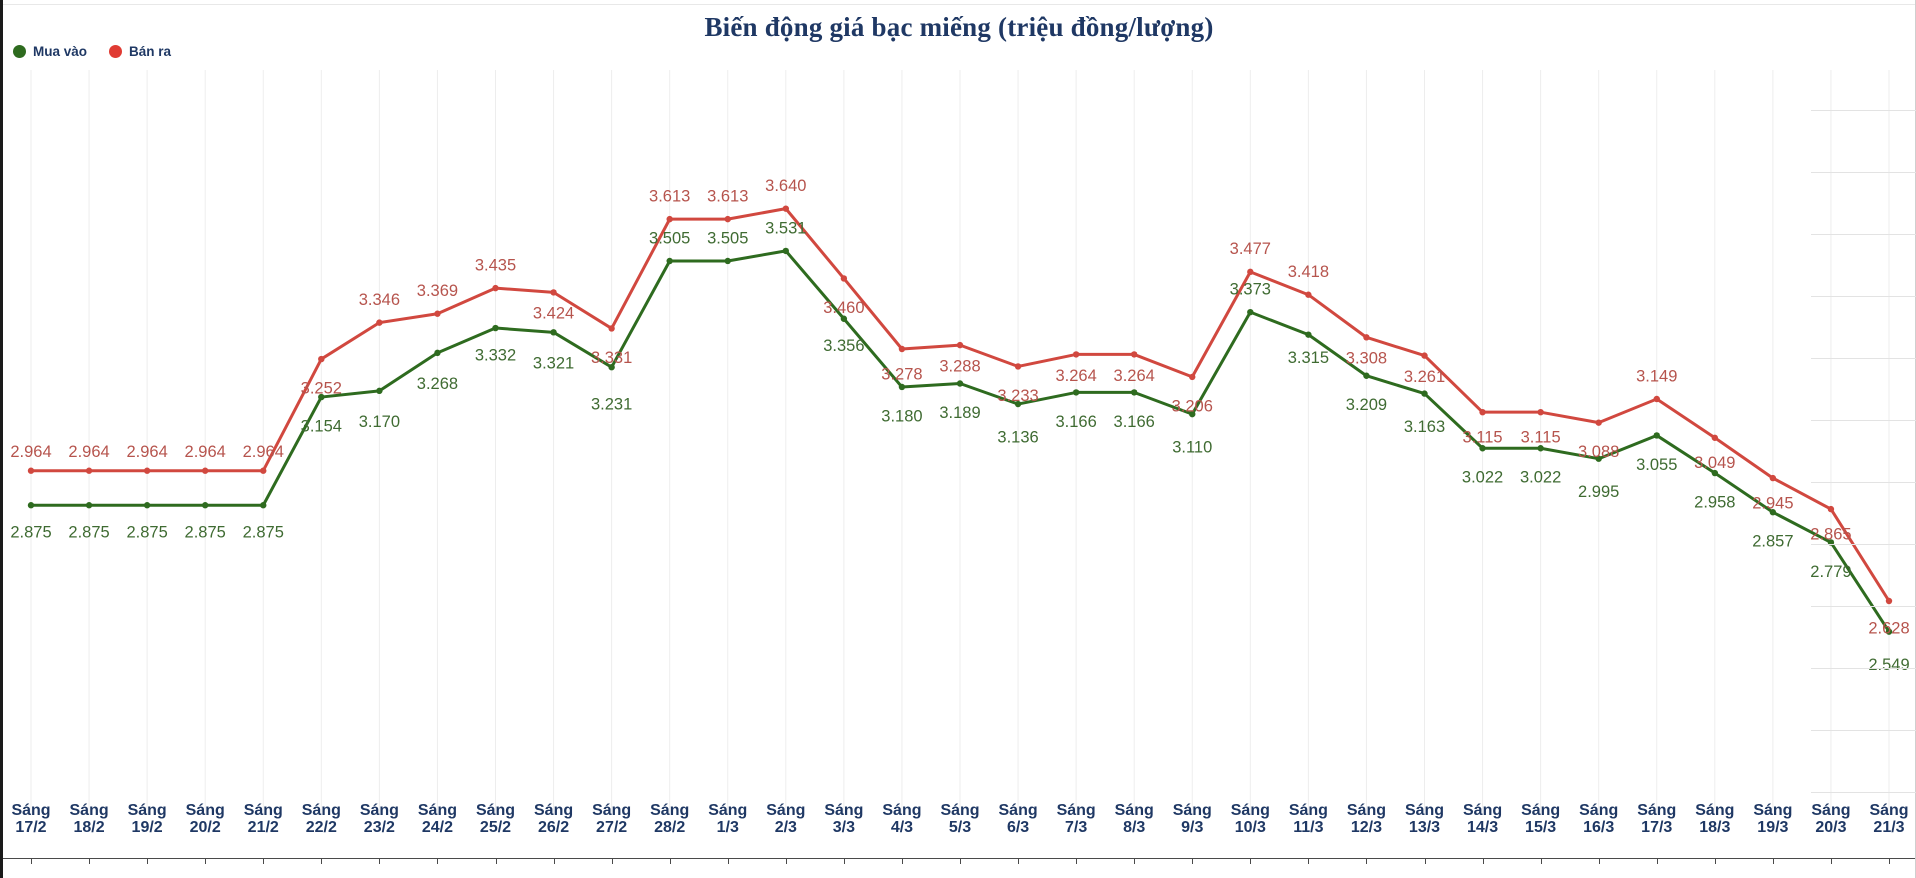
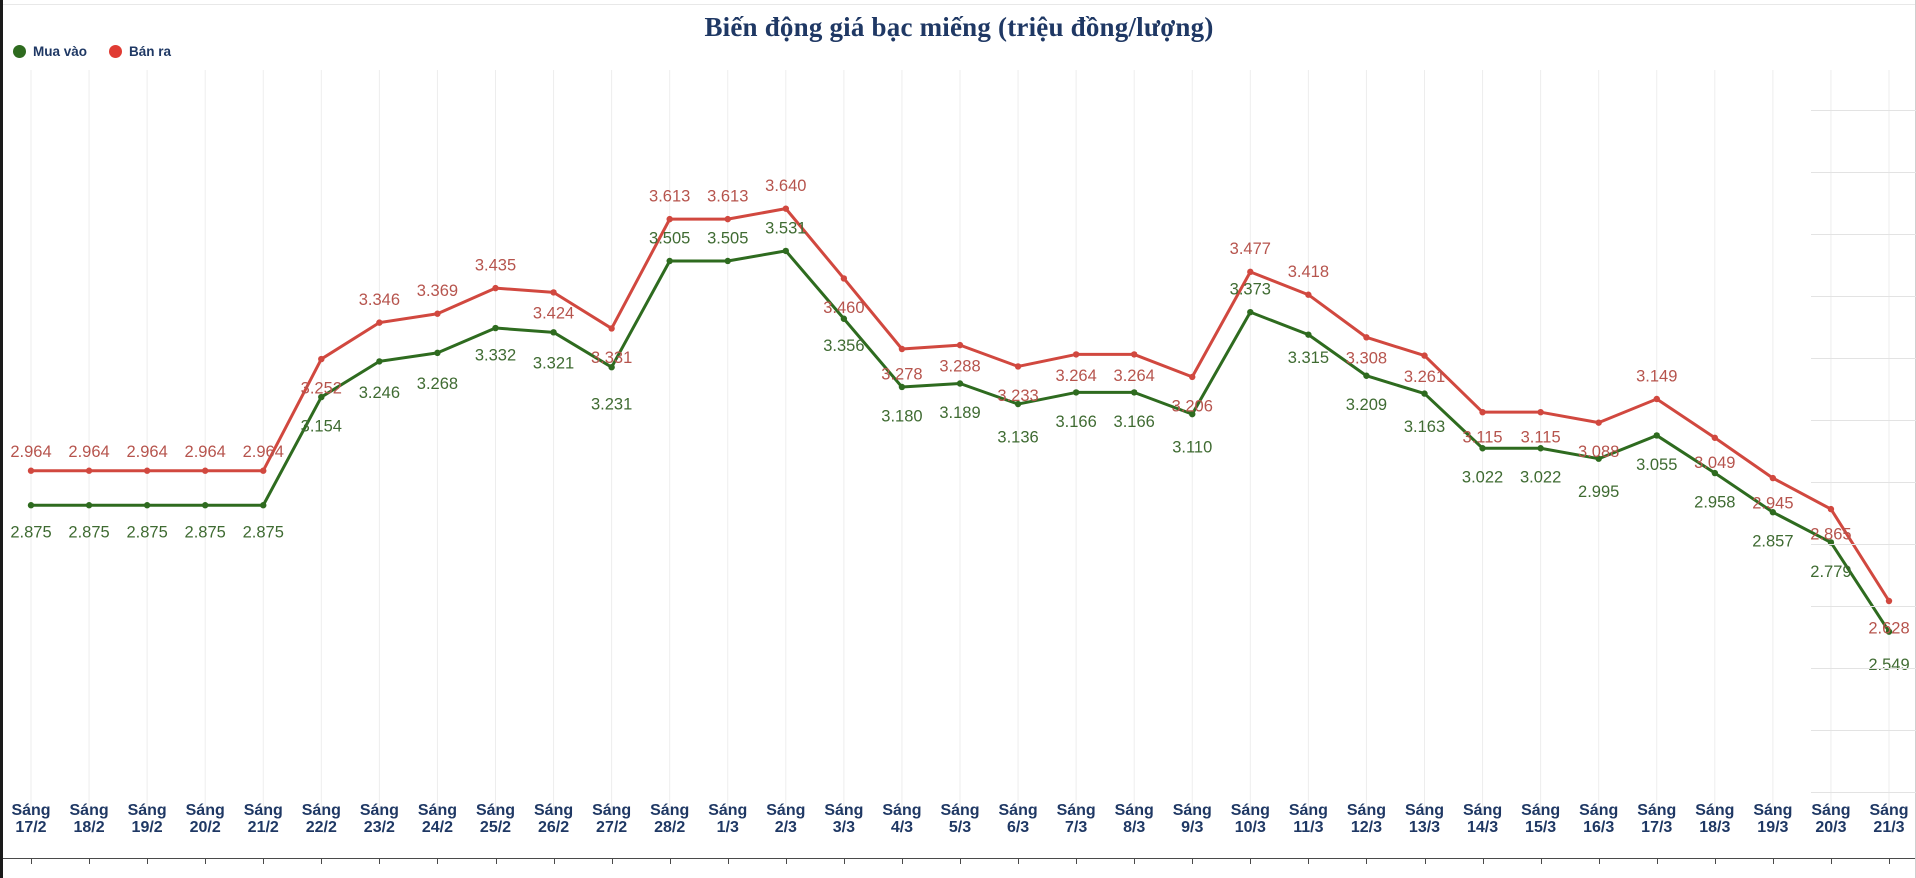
Mua vào/Sáng 23/2: 3.170 -> 3.246
